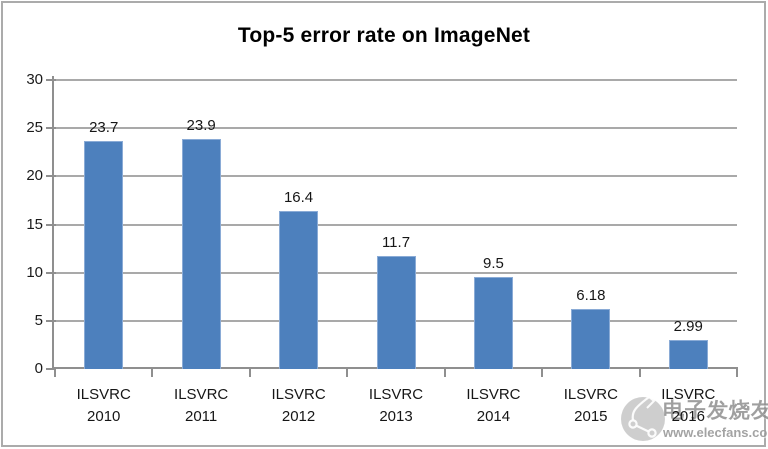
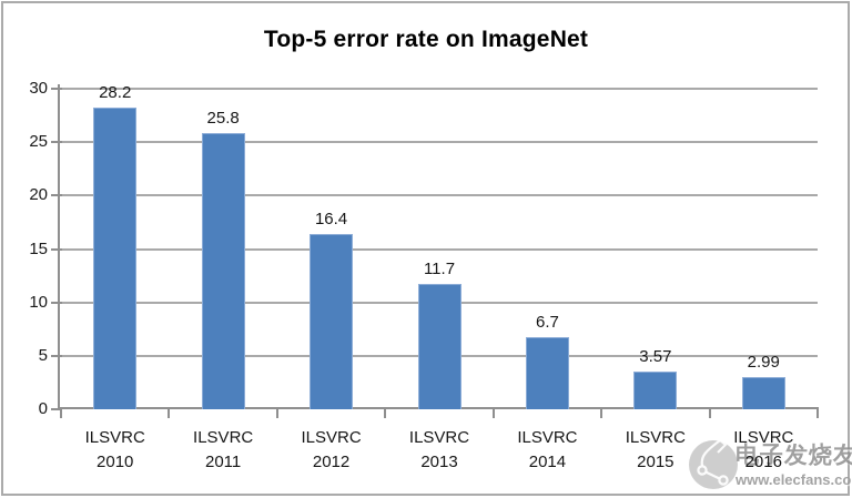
ILSVRC 2010: 23.7 -> 28.2
ILSVRC 2011: 23.9 -> 25.8
ILSVRC 2014: 9.5 -> 6.7
ILSVRC 2015: 6.18 -> 3.57
